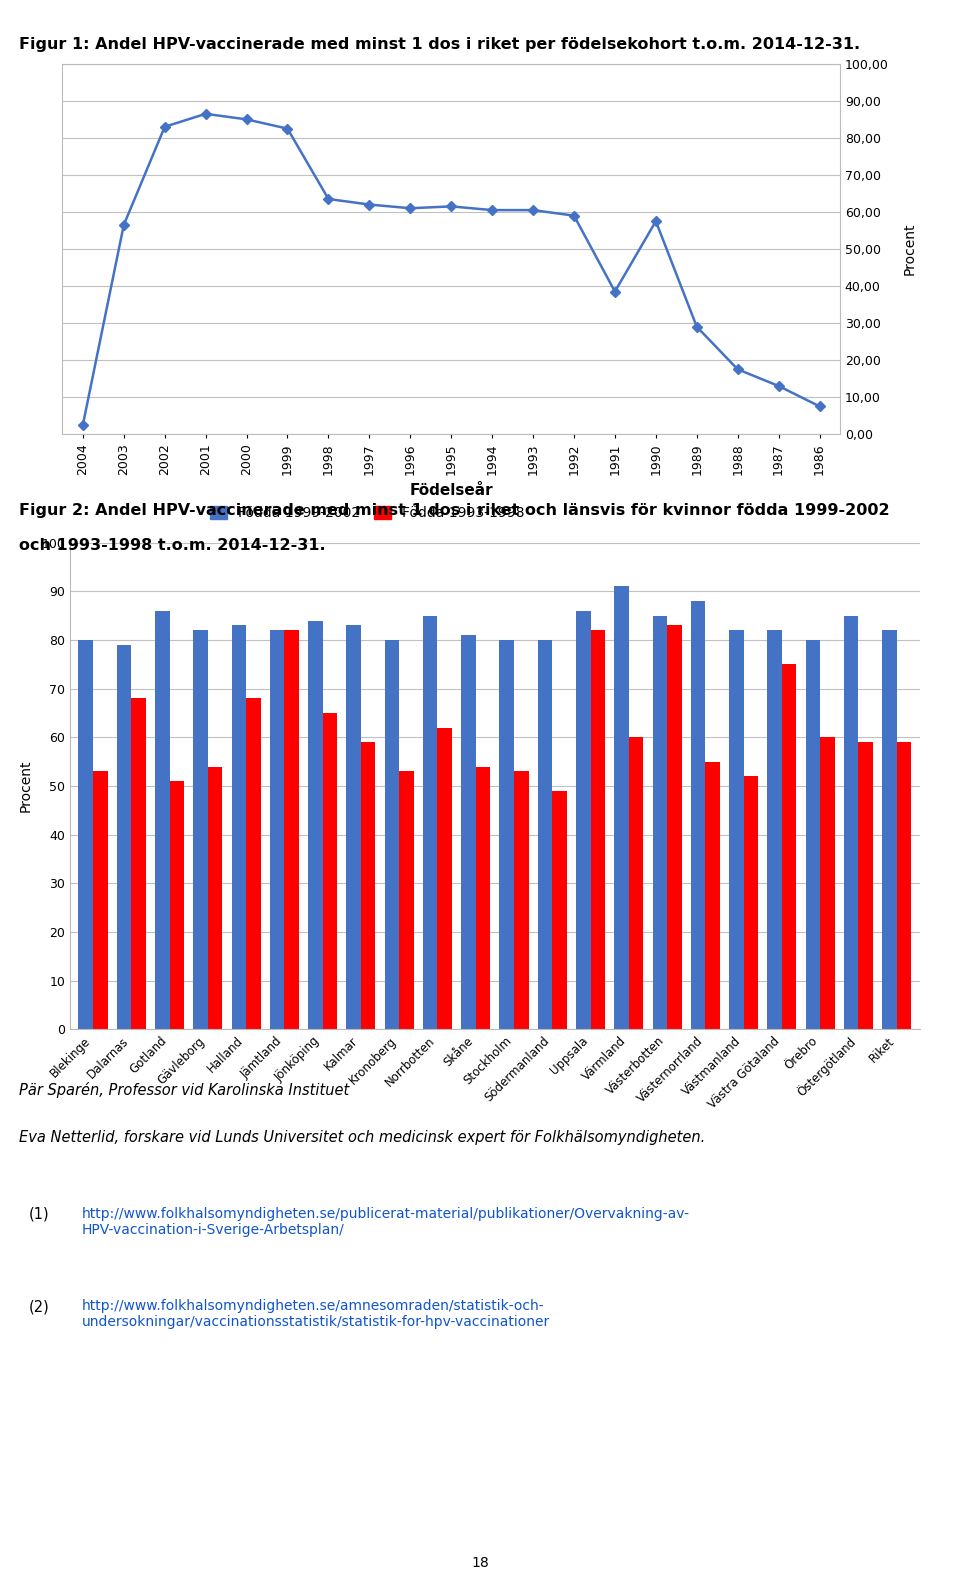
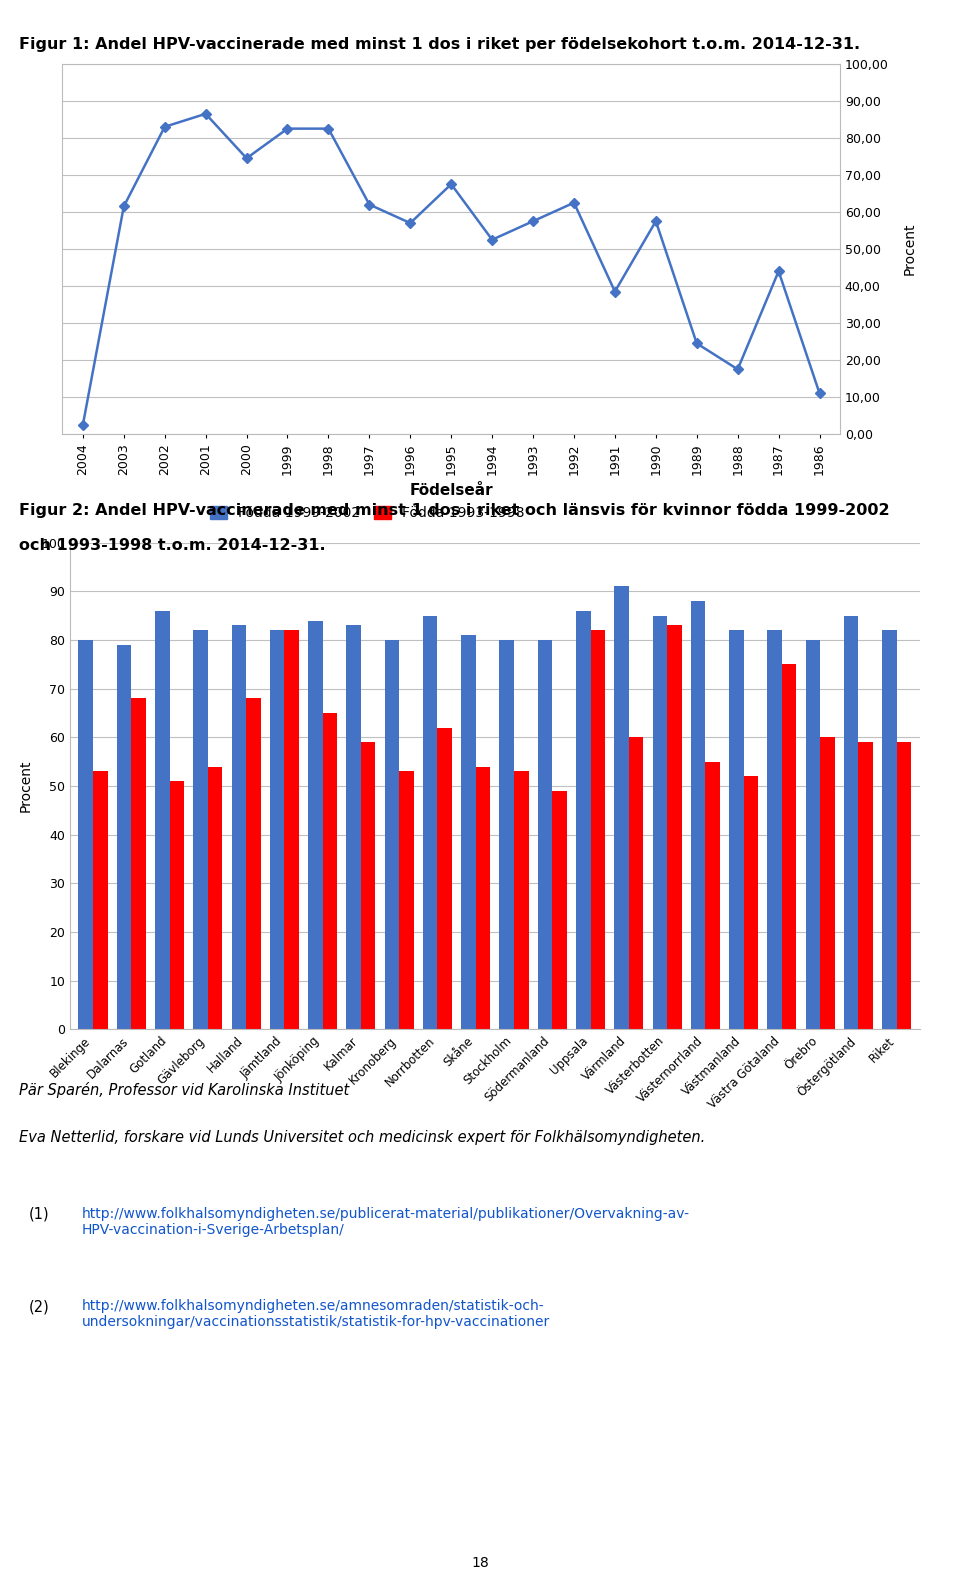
2003: 56,5 -> 61,5
2000: 85,0 -> 74,5
1998: 63,5 -> 82,5
1996: 61,0 -> 57,0
1995: 61,5 -> 67,5
1994: 60,5 -> 52,5
1993: 60,5 -> 57,5
1992: 59,0 -> 62,5
1989: 29,0 -> 24,5
1987: 13,0 -> 44,0
1986: 7,5 -> 11,0
